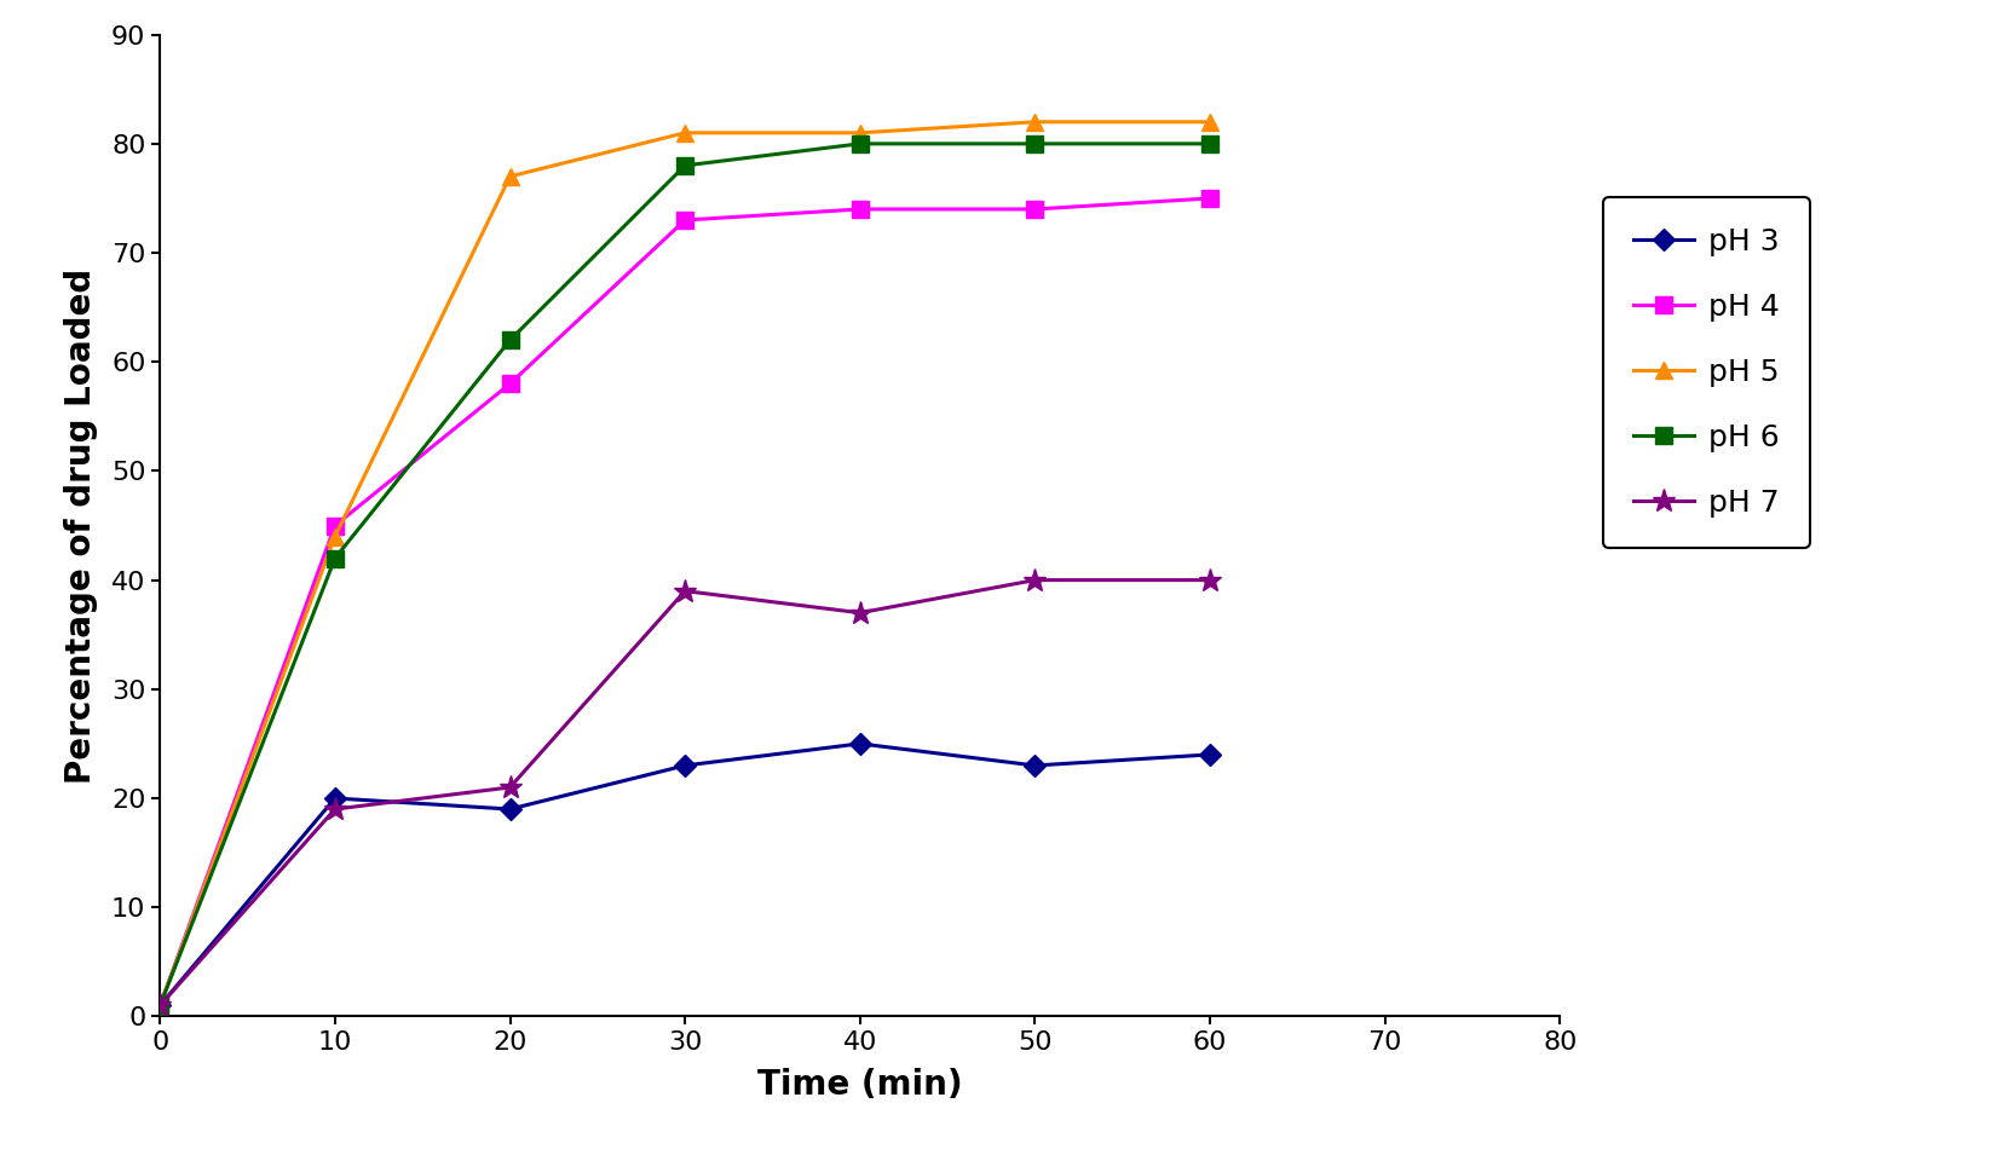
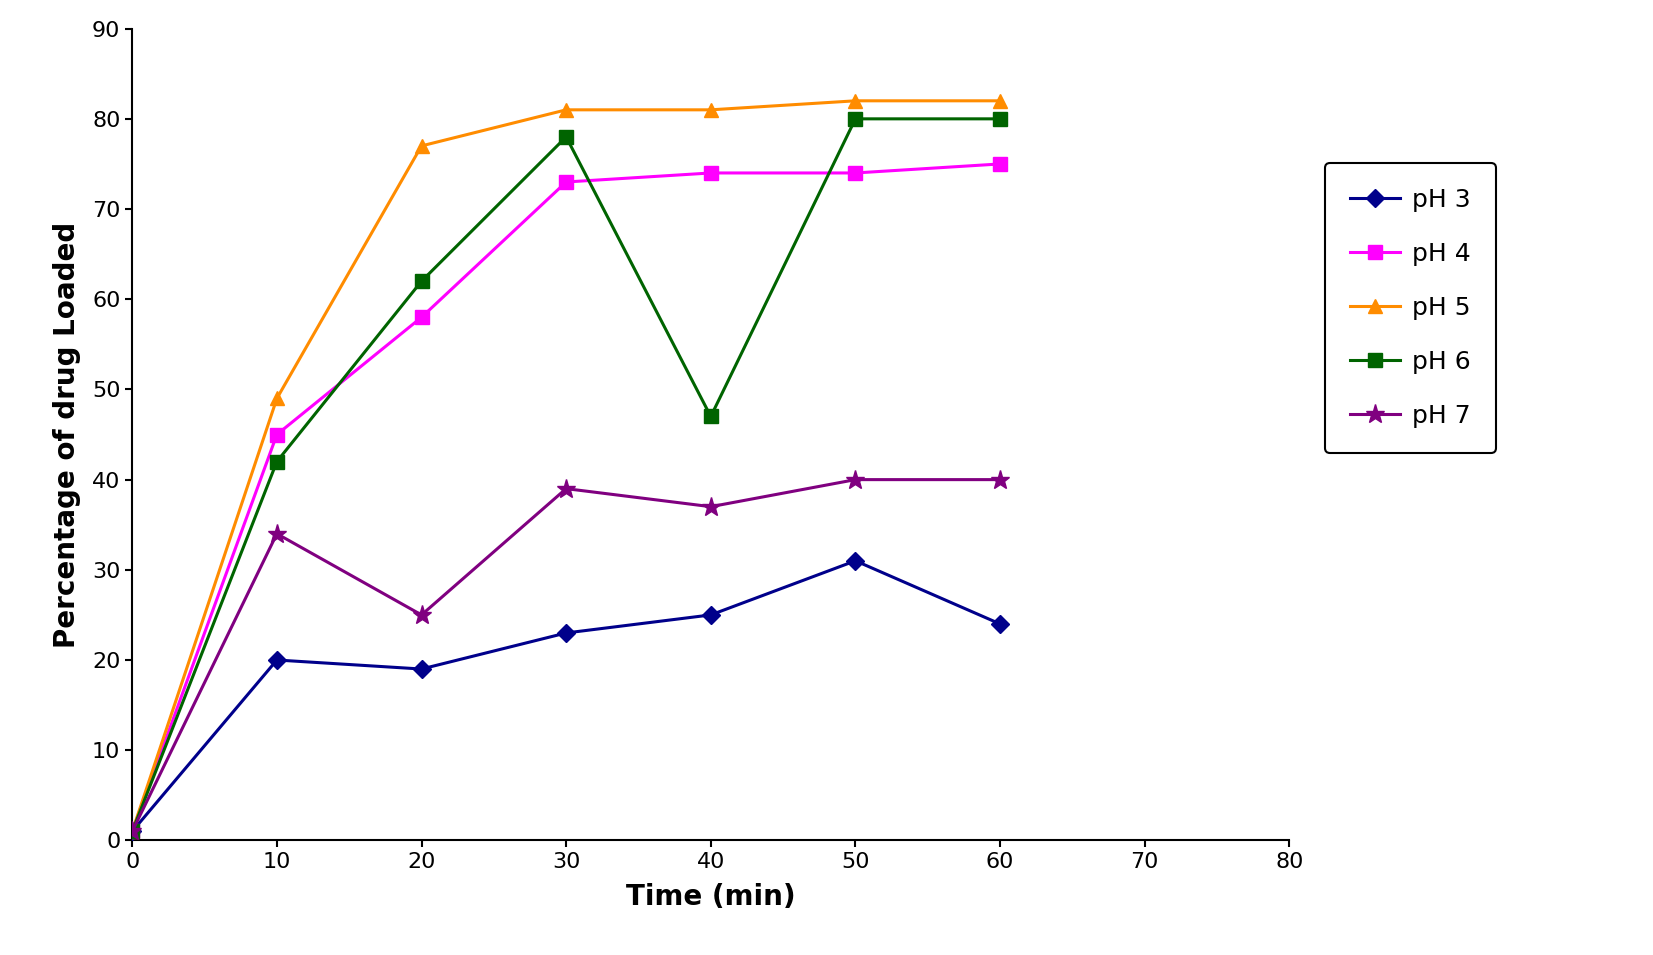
pH 5/10: 44 -> 49
pH 7/10: 19 -> 34
pH 7/20: 21 -> 25
pH 6/40: 80 -> 47
pH 3/50: 23 -> 31
